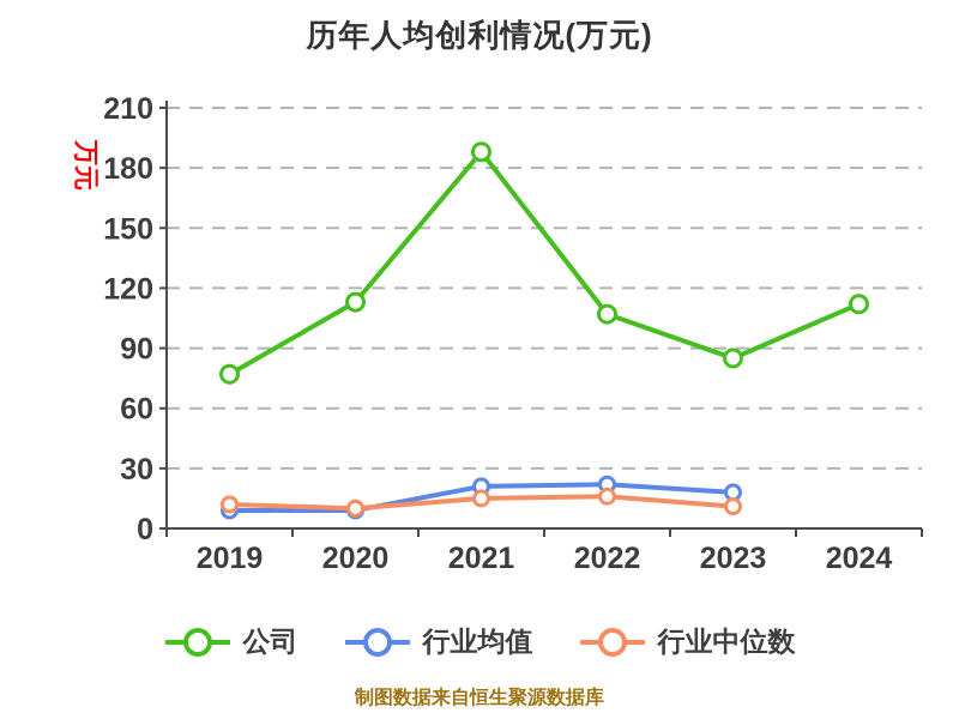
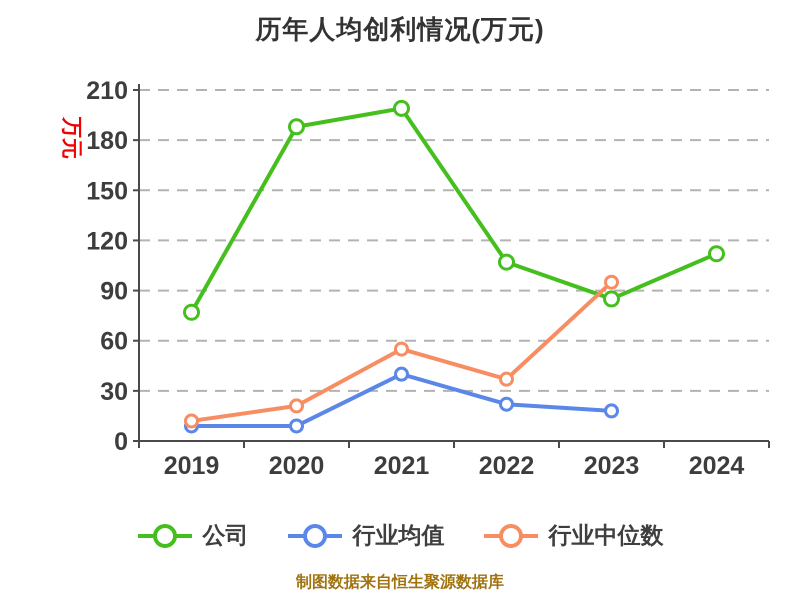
公司/2020: 113 -> 188
行业中位数/2020: 10 -> 21
公司/2021: 188 -> 199
行业均值/2021: 21 -> 40
行业中位数/2021: 15 -> 55
行业中位数/2022: 16 -> 37
行业中位数/2023: 11 -> 95
